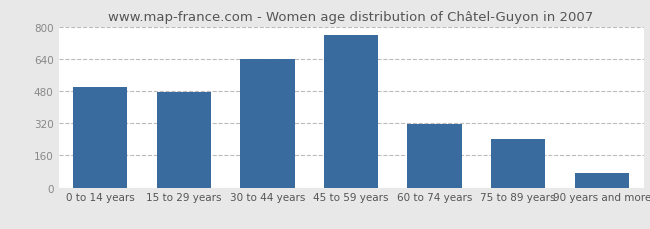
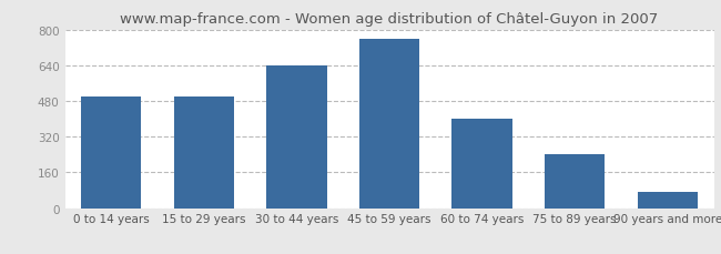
15 to 29 years: 475 -> 500
60 to 74 years: 315 -> 400
